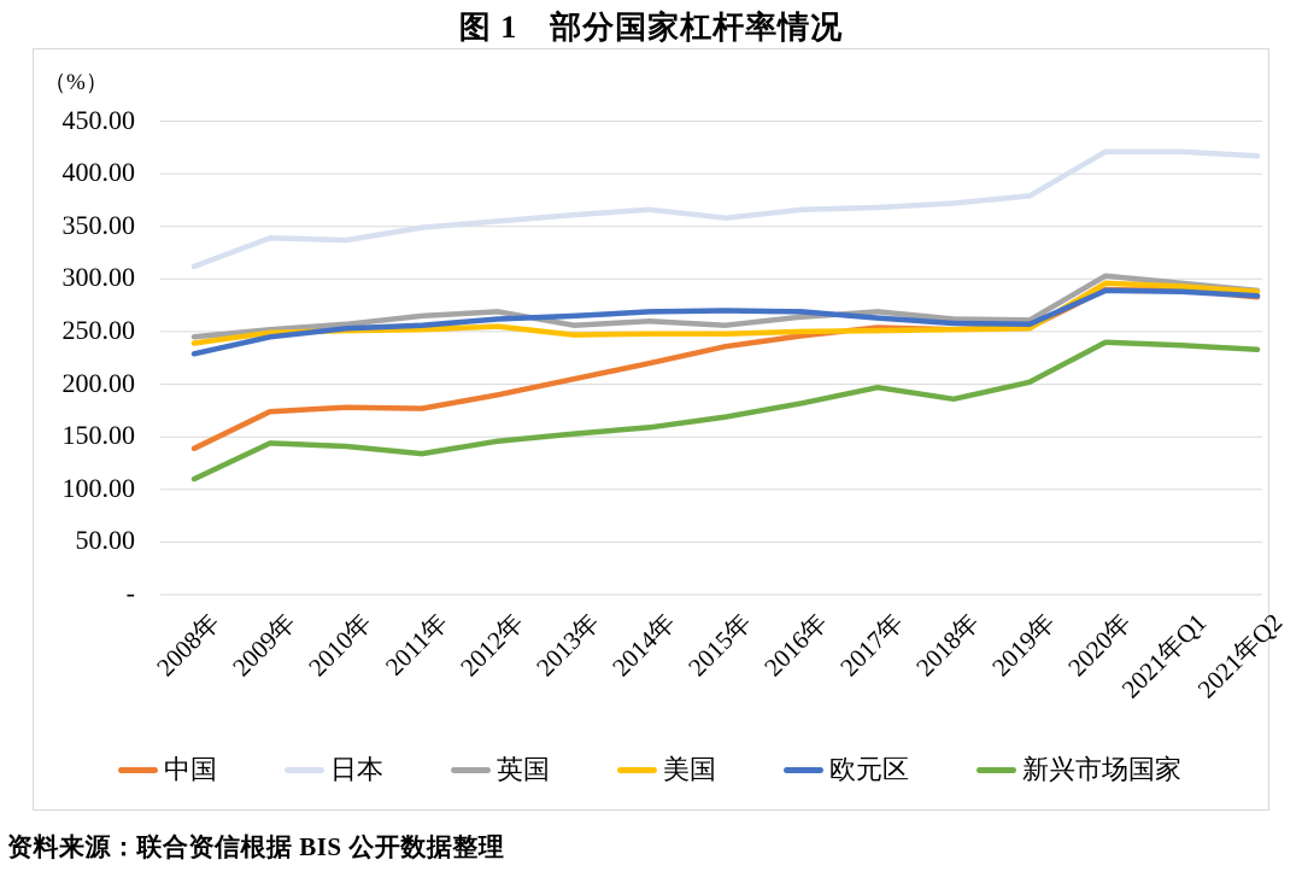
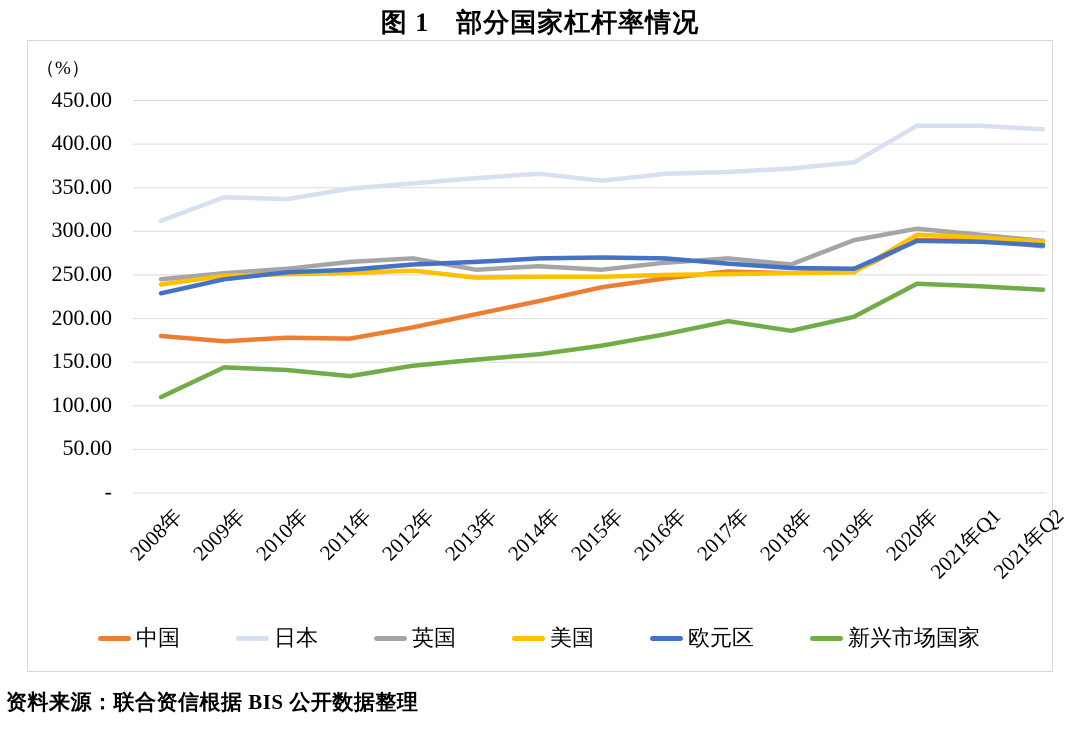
中国/2008年: 140 -> 180
英国/2019年: 260 -> 290
